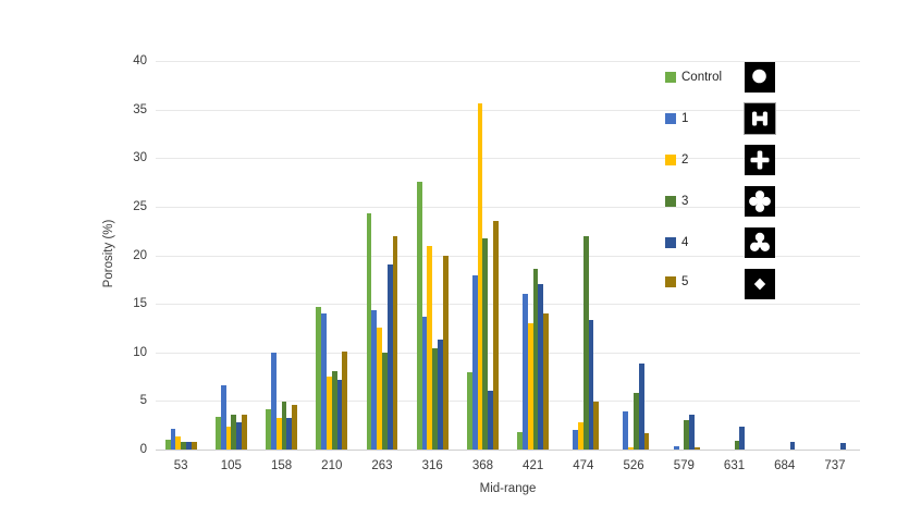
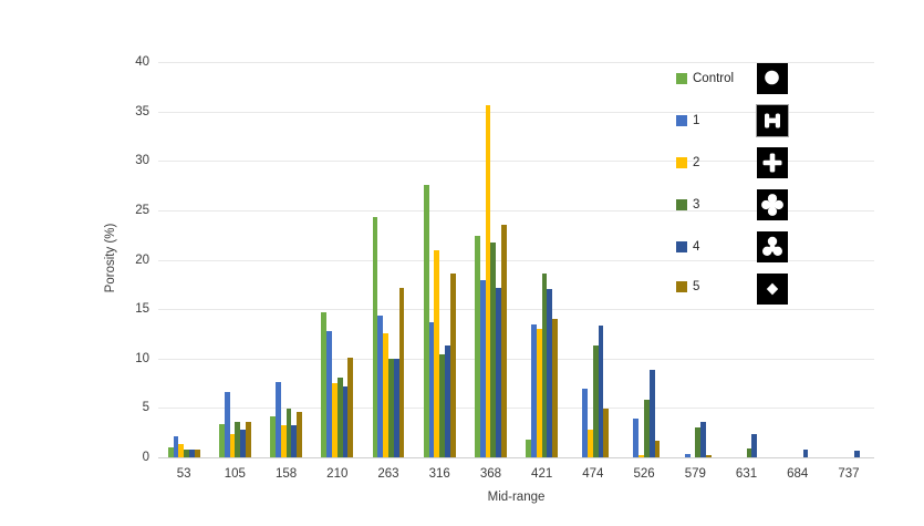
1/158: 10 -> 8
1/210: 14 -> 13
4/263: 19 -> 10
5/263: 22 -> 17
5/316: 20 -> 19
Control/368: 8 -> 22
4/368: 6 -> 17
1/421: 16 -> 14
1/474: 2 -> 7
3/474: 22 -> 11
